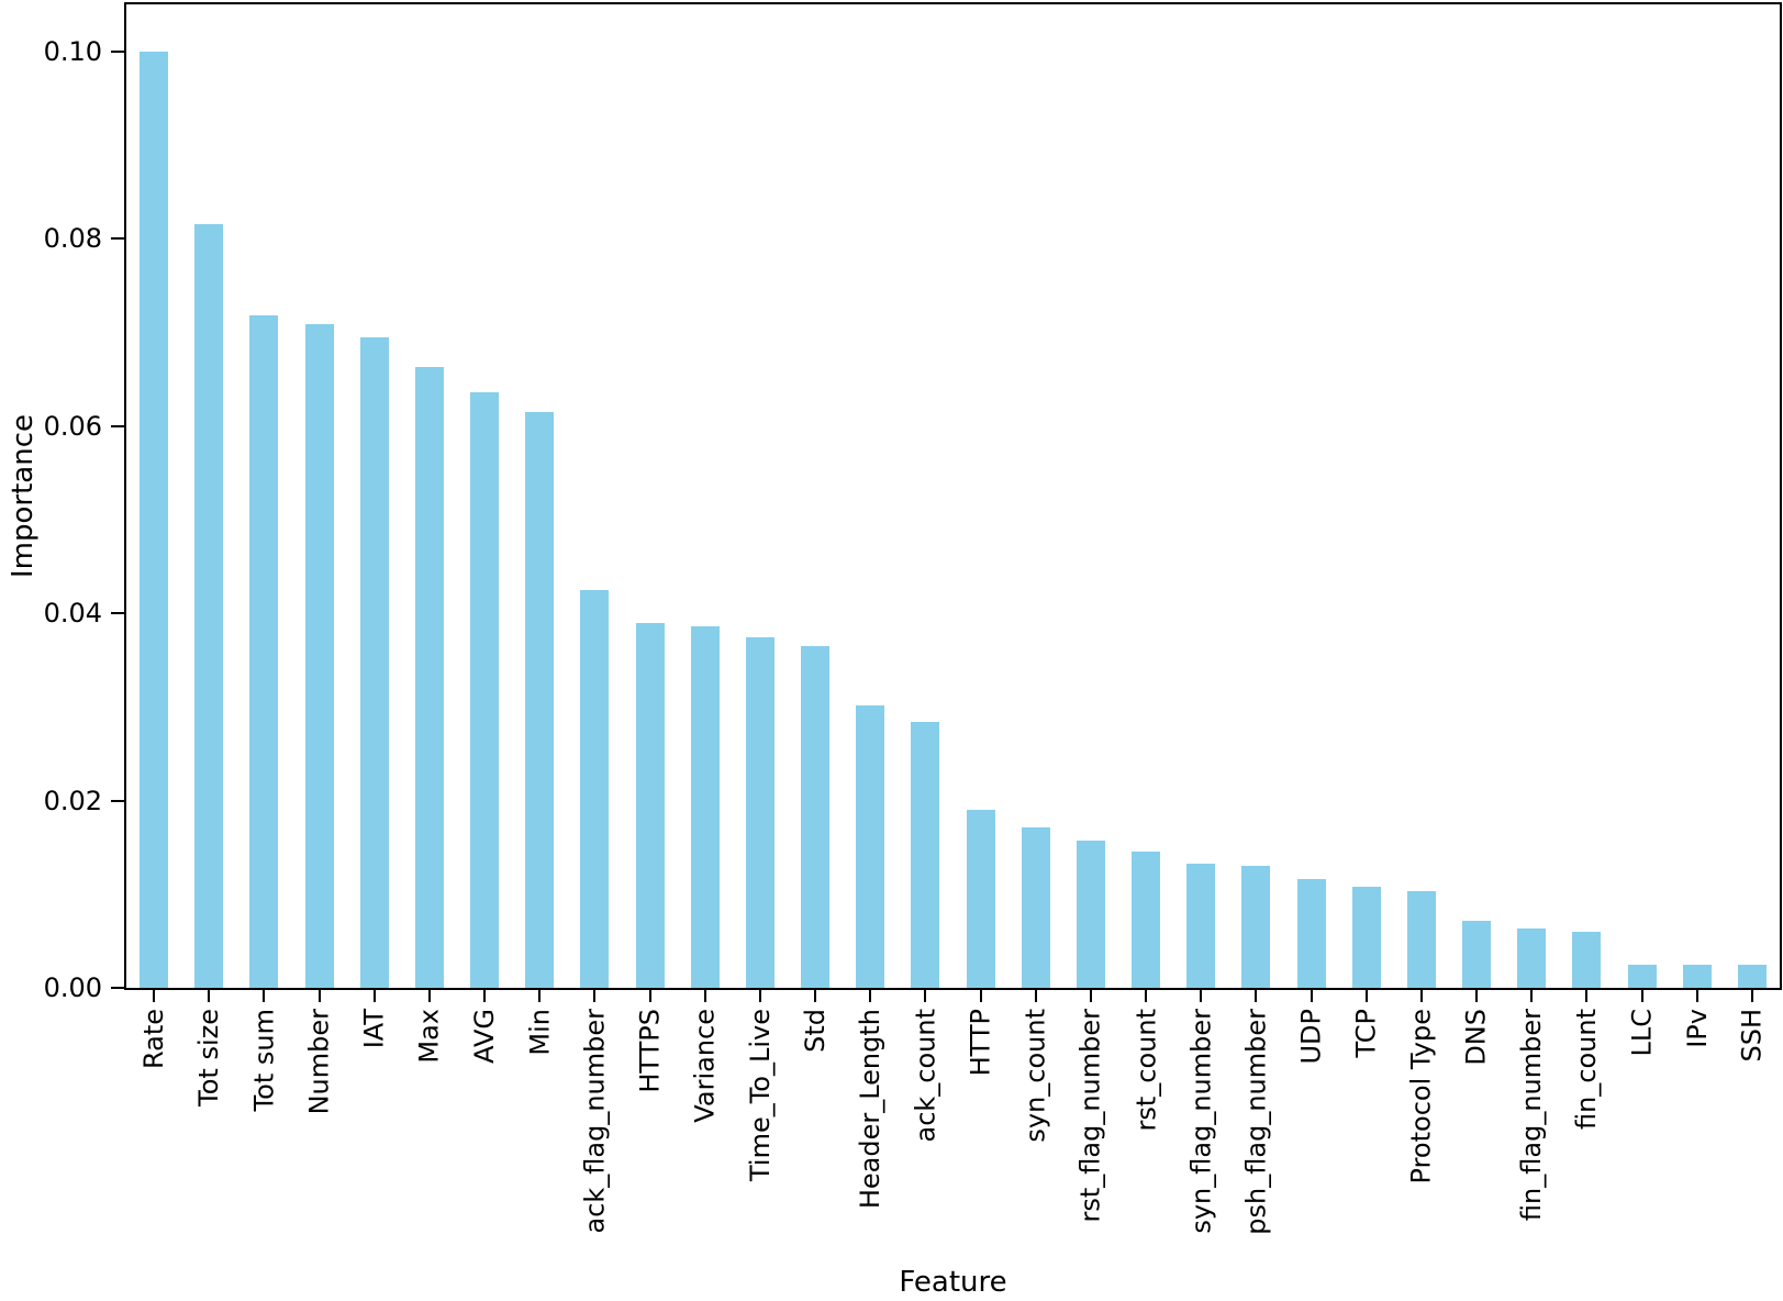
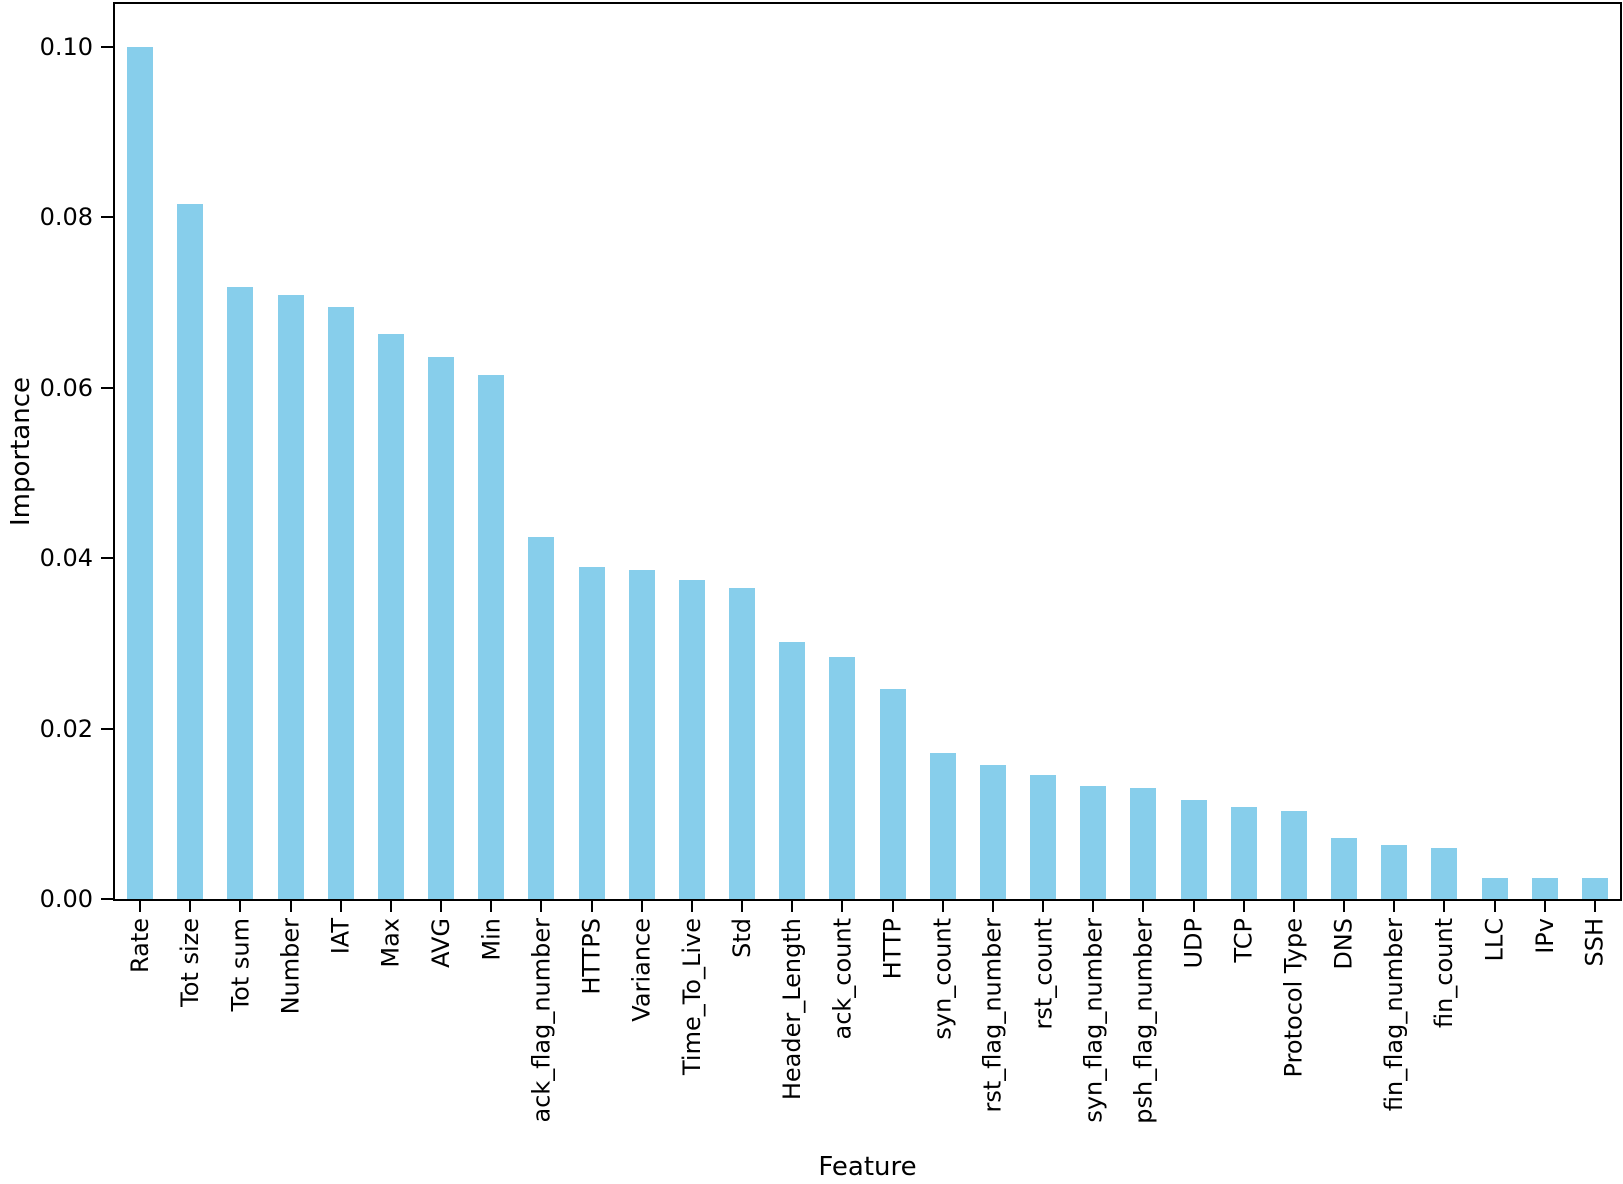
HTTP: 0.019 -> 0.025
